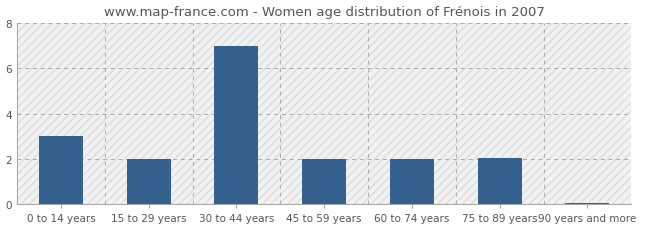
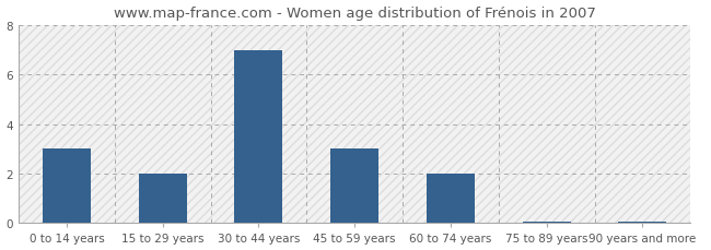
45 to 59 years: 2.00 -> 3.00
75 to 89 years: 2.05 -> 0.08
